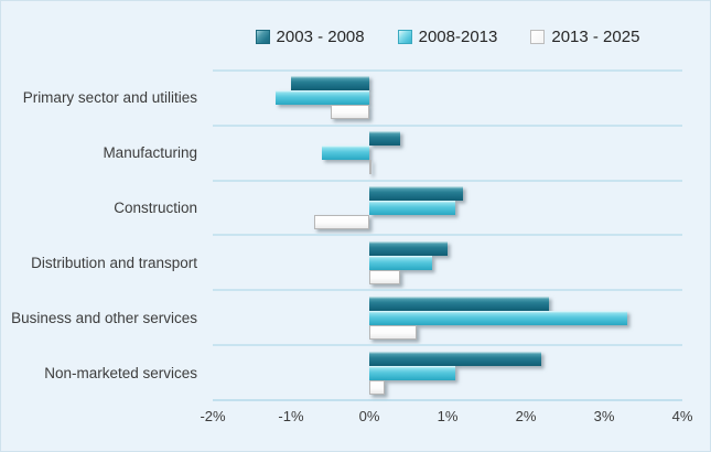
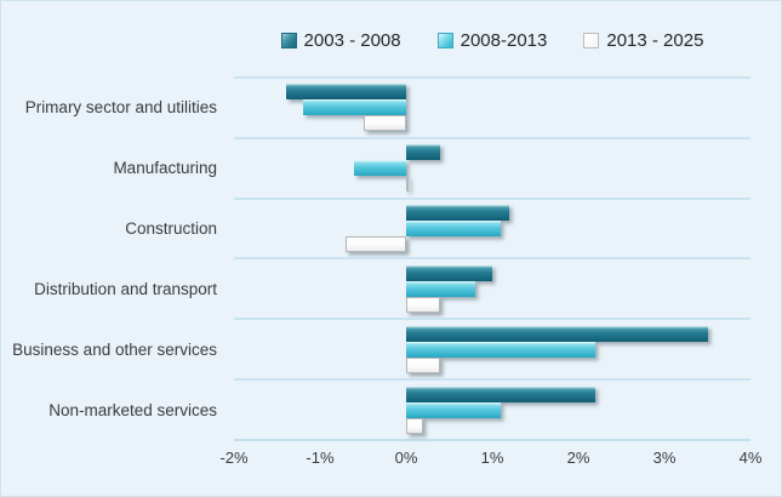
2003 - 2008/Primary sector and utilities: -1.0% -> -1.4%
2003 - 2008/Business and other services: 2.3% -> 3.5%
2008-2013/Business and other services: 3.3% -> 2.2%
2013 - 2025/Business and other services: 0.6% -> 0.4%
